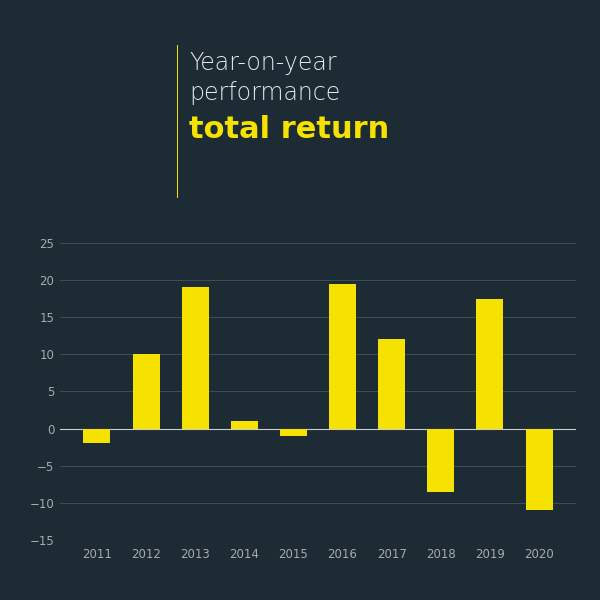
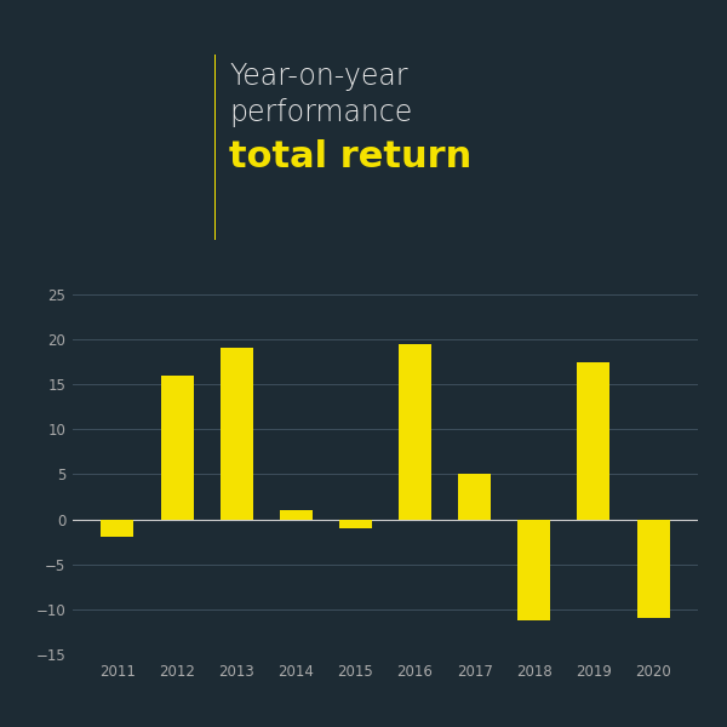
2012: 10.0 -> 16.0
2017: 12.0 -> 5.0
2018: -8.5 -> -11.2
